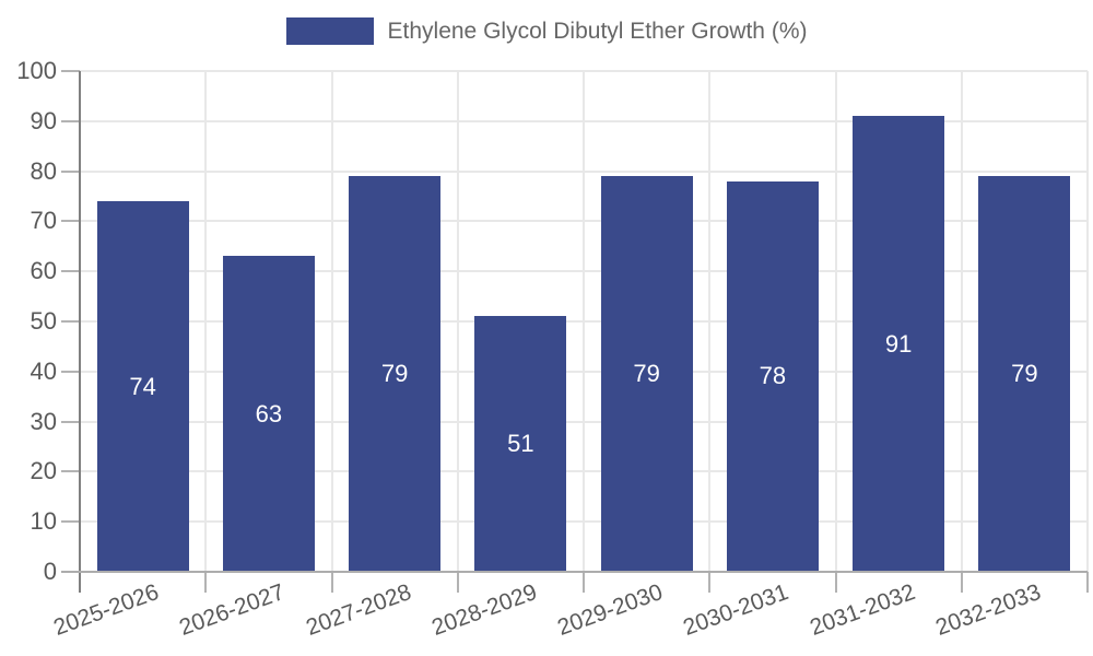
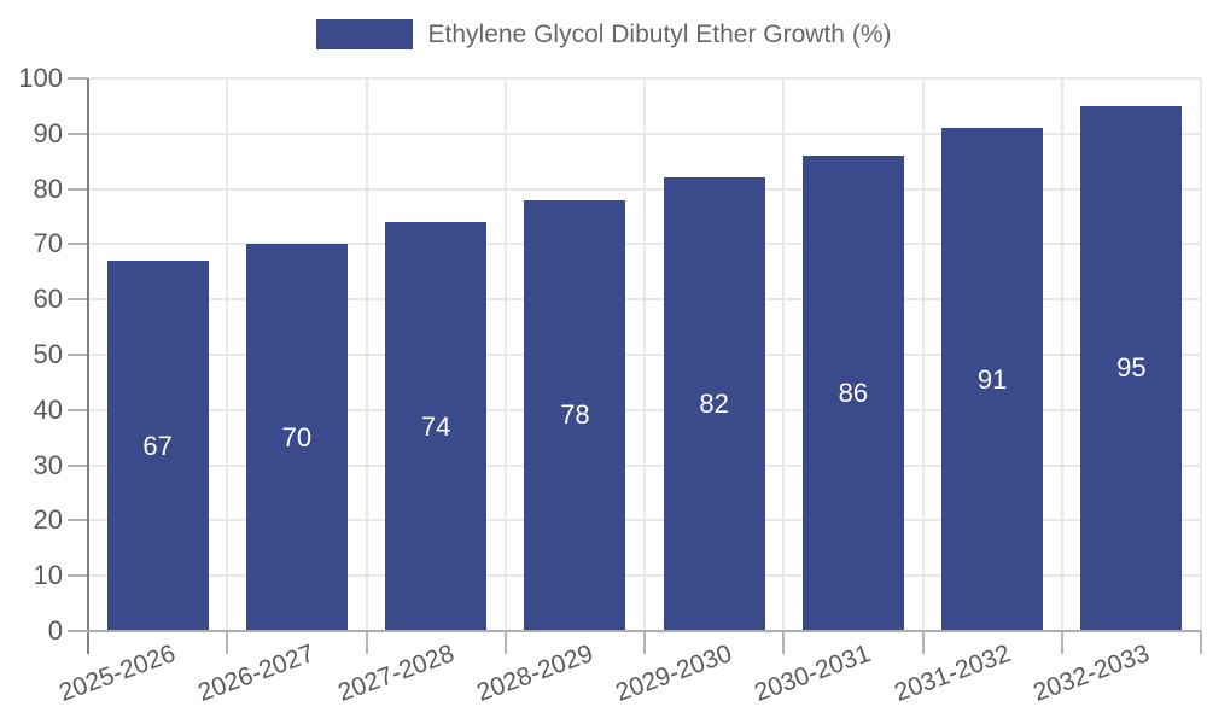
2025-2026: 74 -> 67
2026-2027: 63 -> 70
2027-2028: 79 -> 74
2028-2029: 51 -> 78
2029-2030: 79 -> 82
2030-2031: 78 -> 86
2032-2033: 79 -> 95
